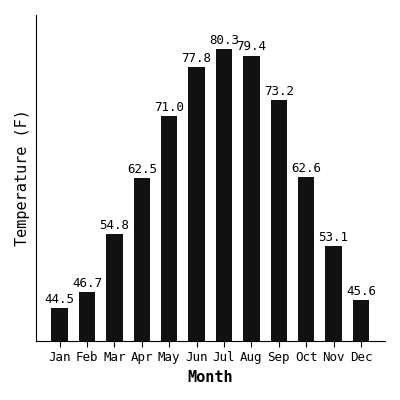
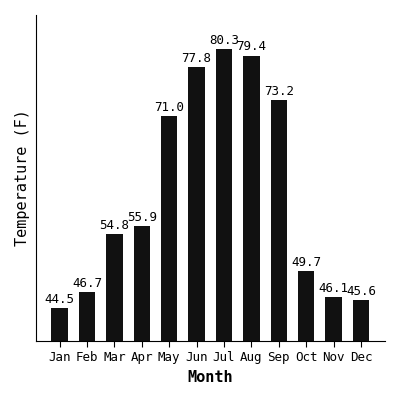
Apr: 62.5 -> 55.9
Oct: 62.6 -> 49.7
Nov: 53.1 -> 46.1
